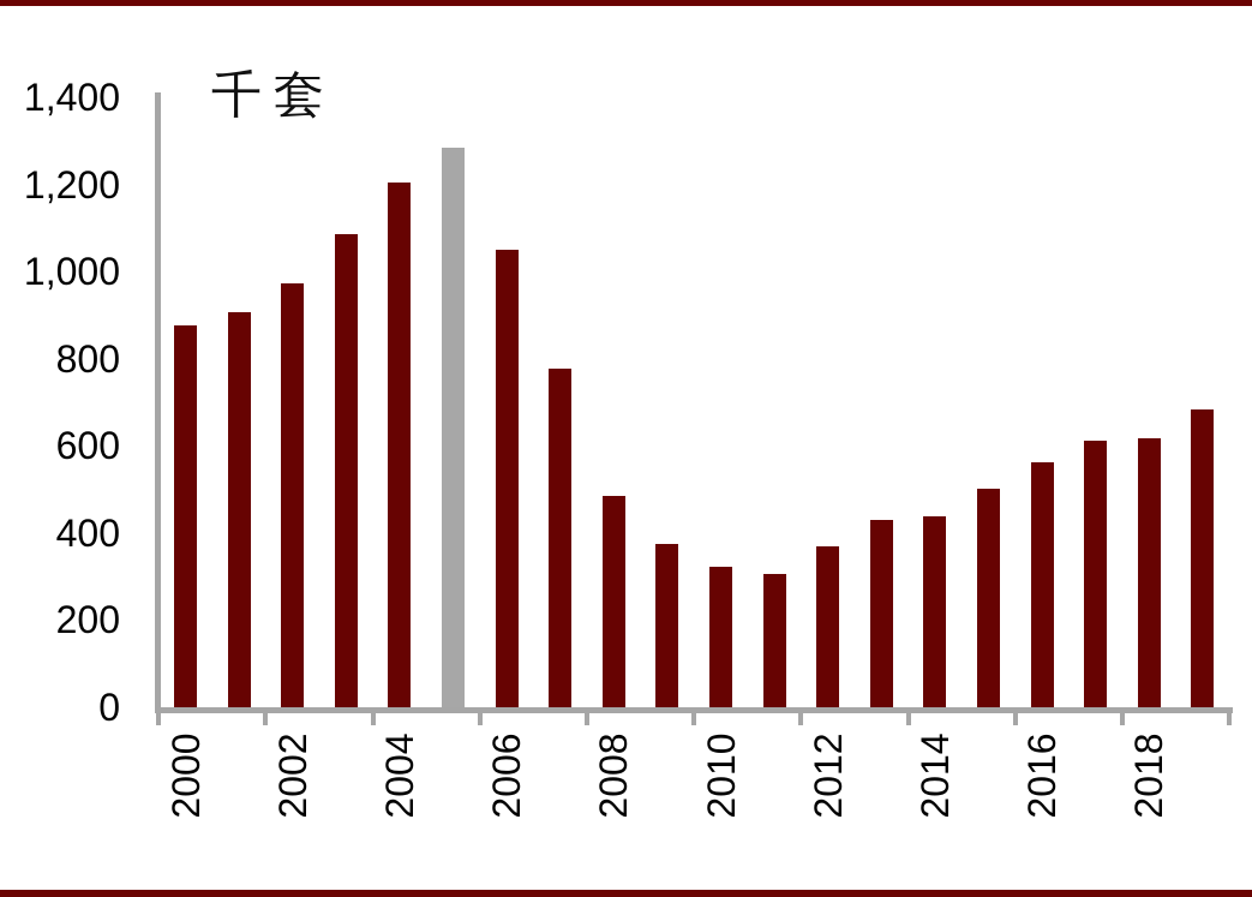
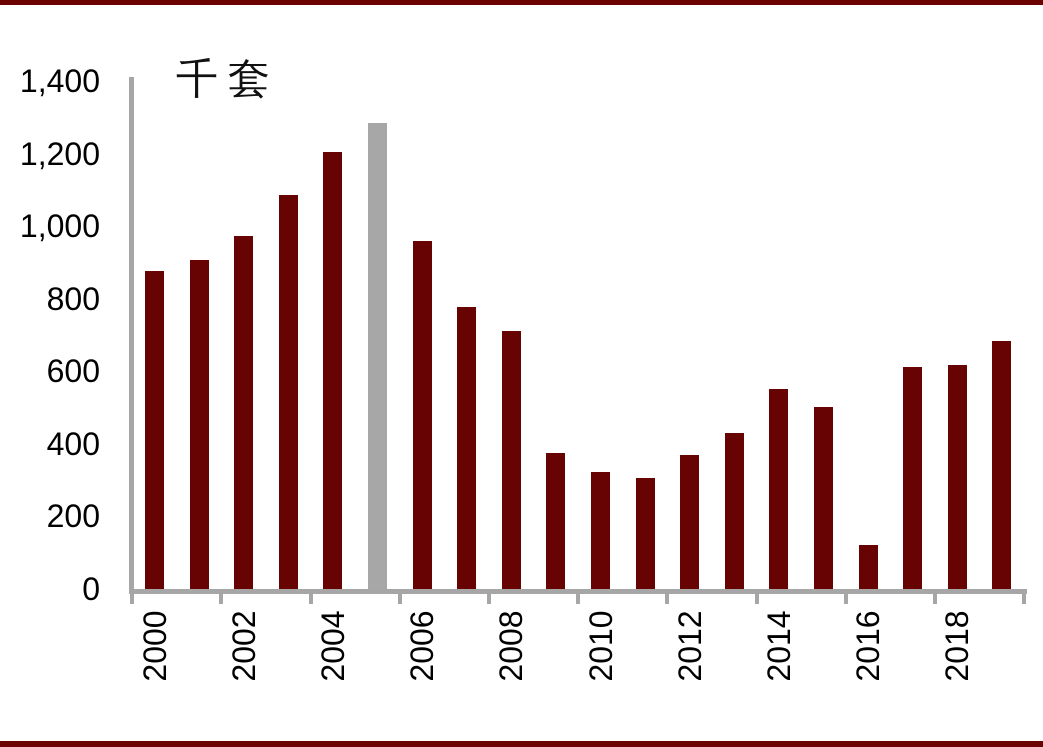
2006: 1050 -> 960
2008: 480 -> 710
2014: 440 -> 550
2016: 560 -> 120
